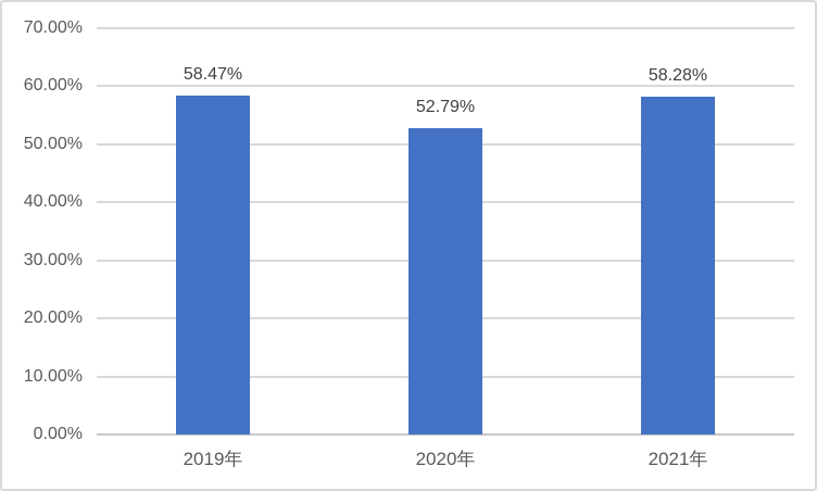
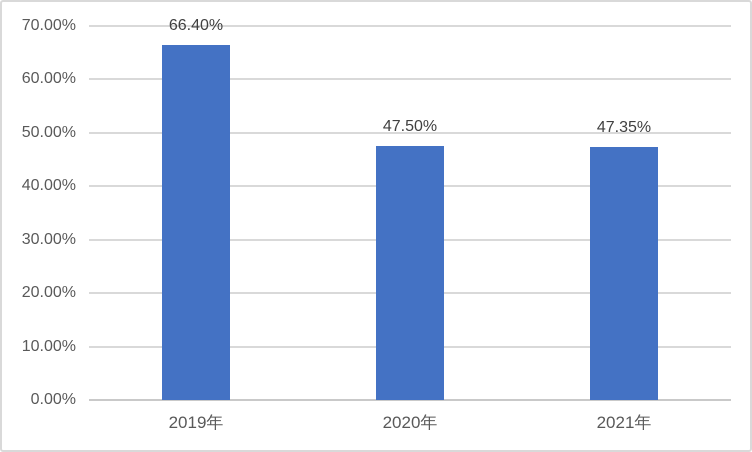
2019年: 58.47% -> 66.40%
2020年: 52.79% -> 47.50%
2021年: 58.28% -> 47.35%
